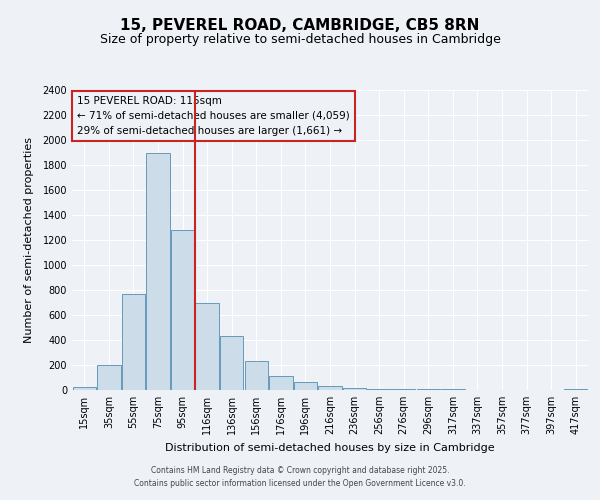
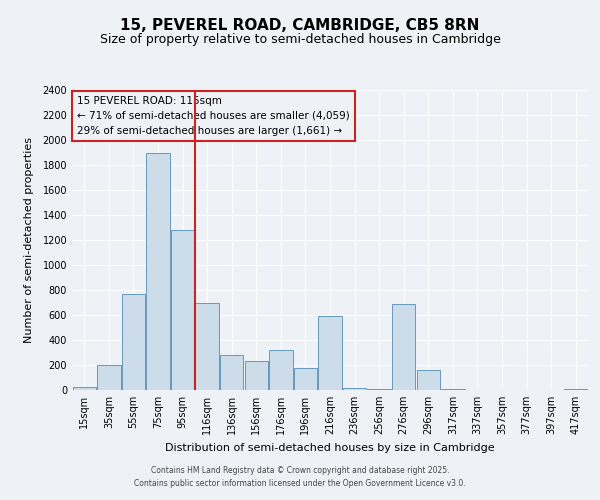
136sqm: 430 -> 280
176sqm: 110 -> 320
196sqm: 60 -> 180
216sqm: 40 -> 590
276sqm: 10 -> 690
296sqm: 0 -> 160
